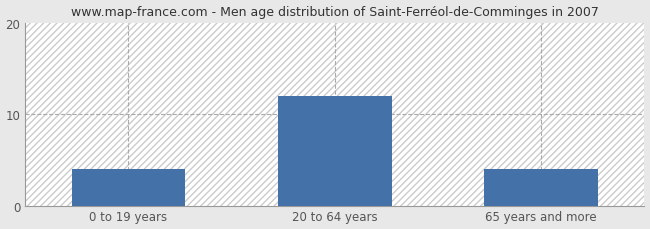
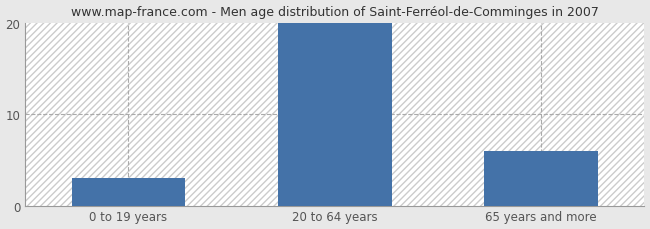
0 to 19 years: 4 -> 3
20 to 64 years: 12 -> 20
65 years and more: 4 -> 6
